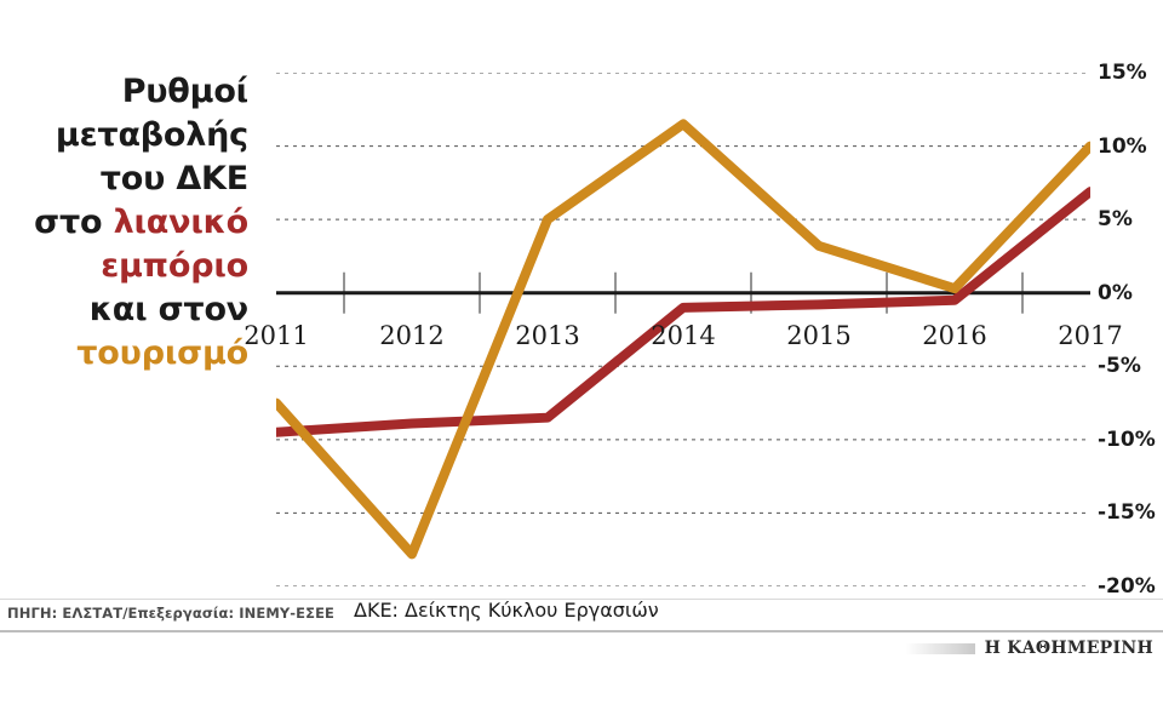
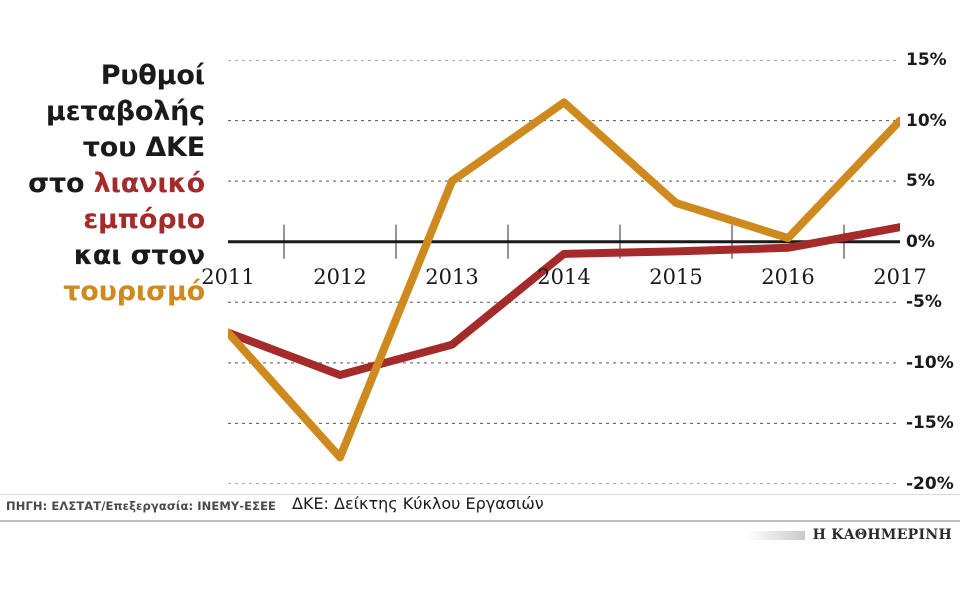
λιανικό εμπόριο/2011: -9.5% -> -7.5%
λιανικό εμπόριο/2012: -8.9% -> -11.0%
λιανικό εμπόριο/2017: 6.9% -> 1.2%
